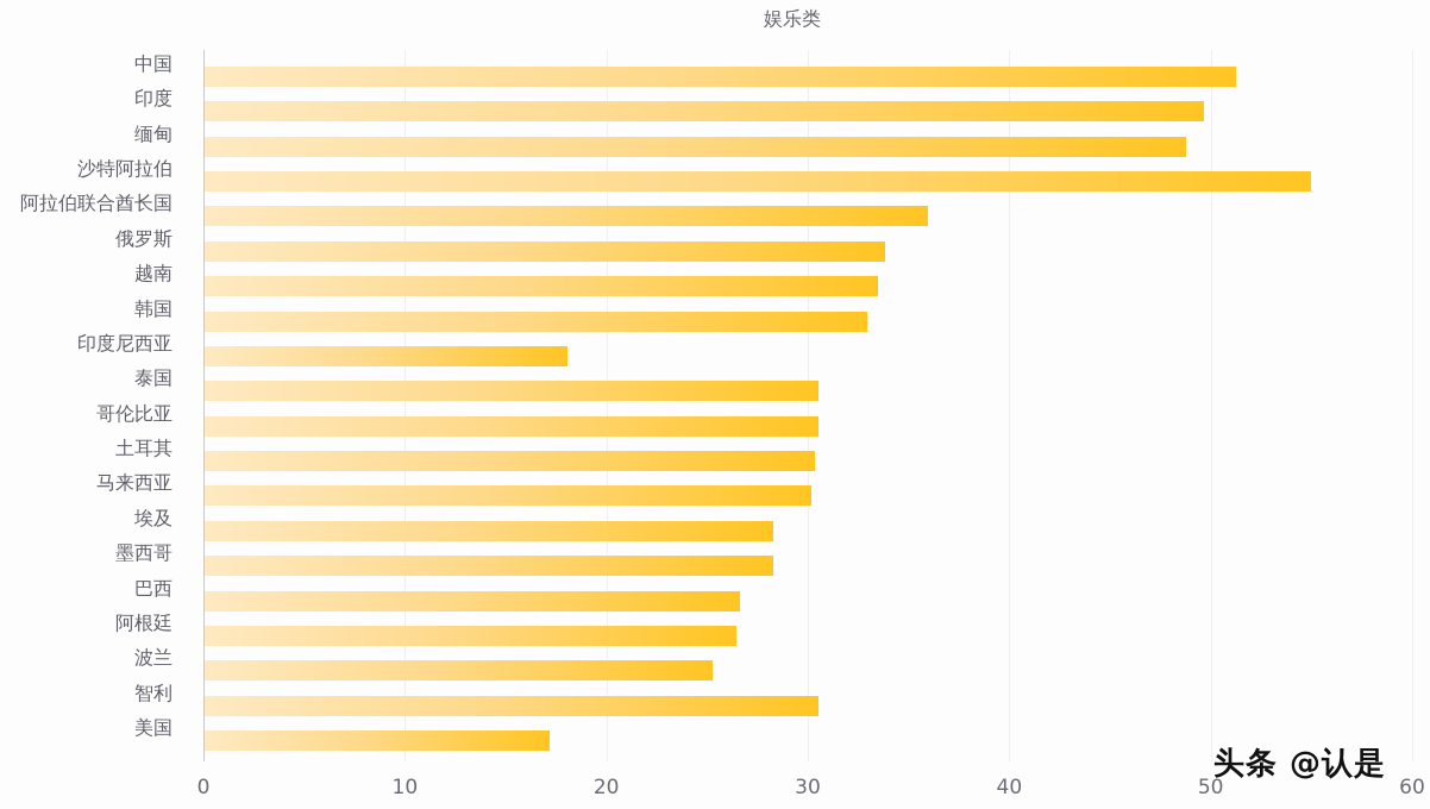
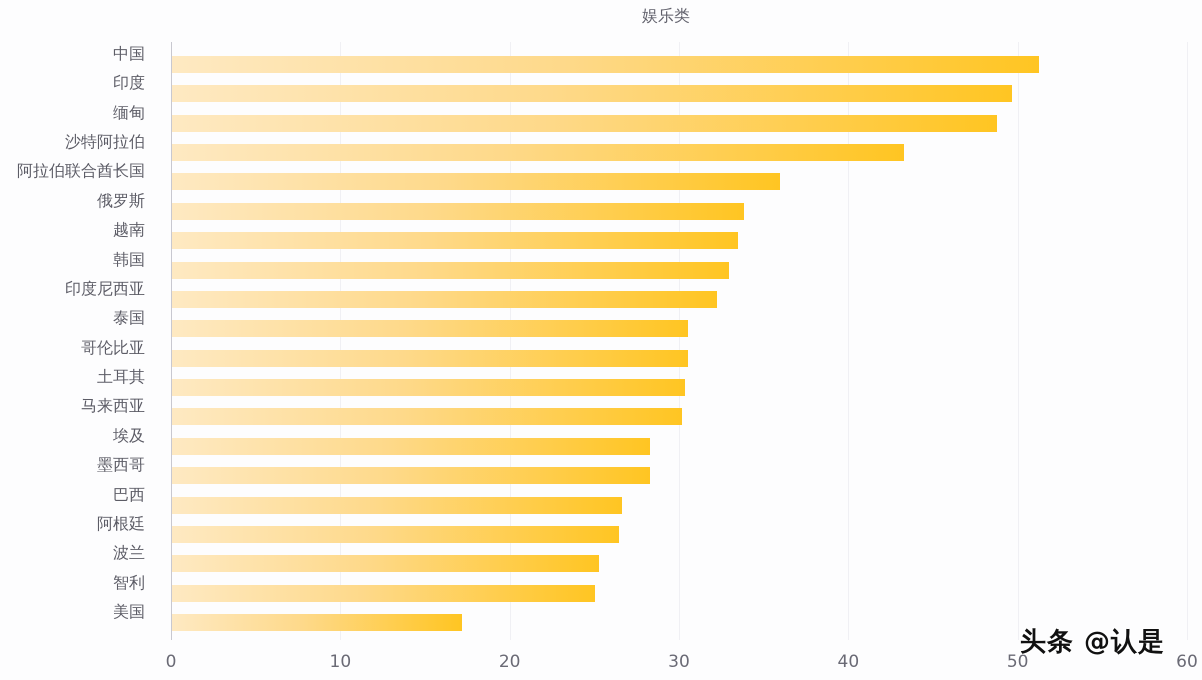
沙特阿拉伯: 54.9 -> 43.2
印度尼西亚: 18.0 -> 32.2
智利: 30.5 -> 25.0
